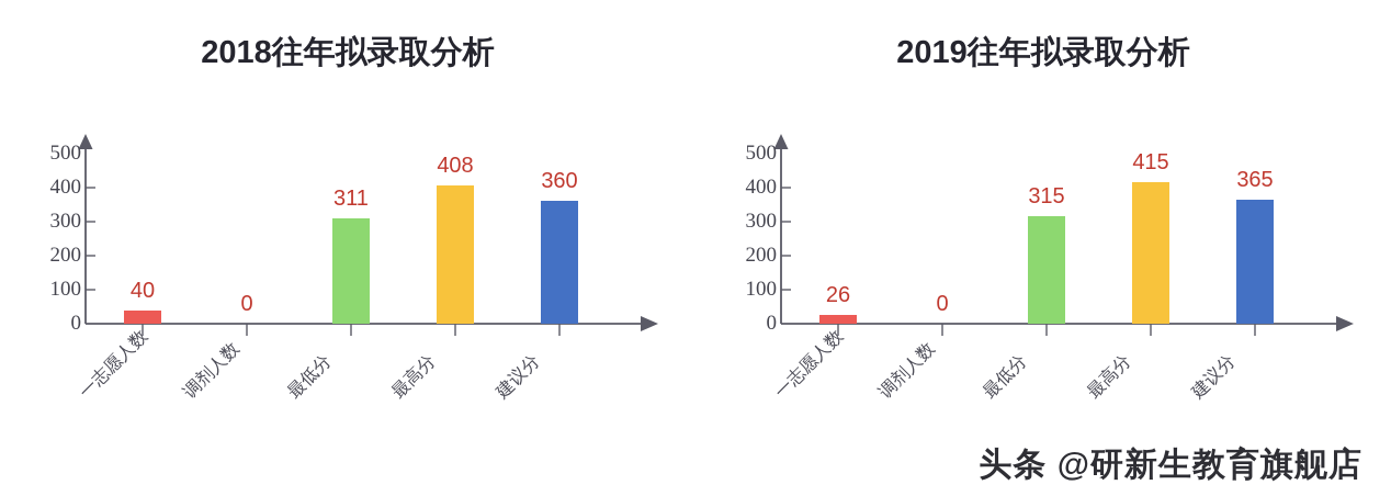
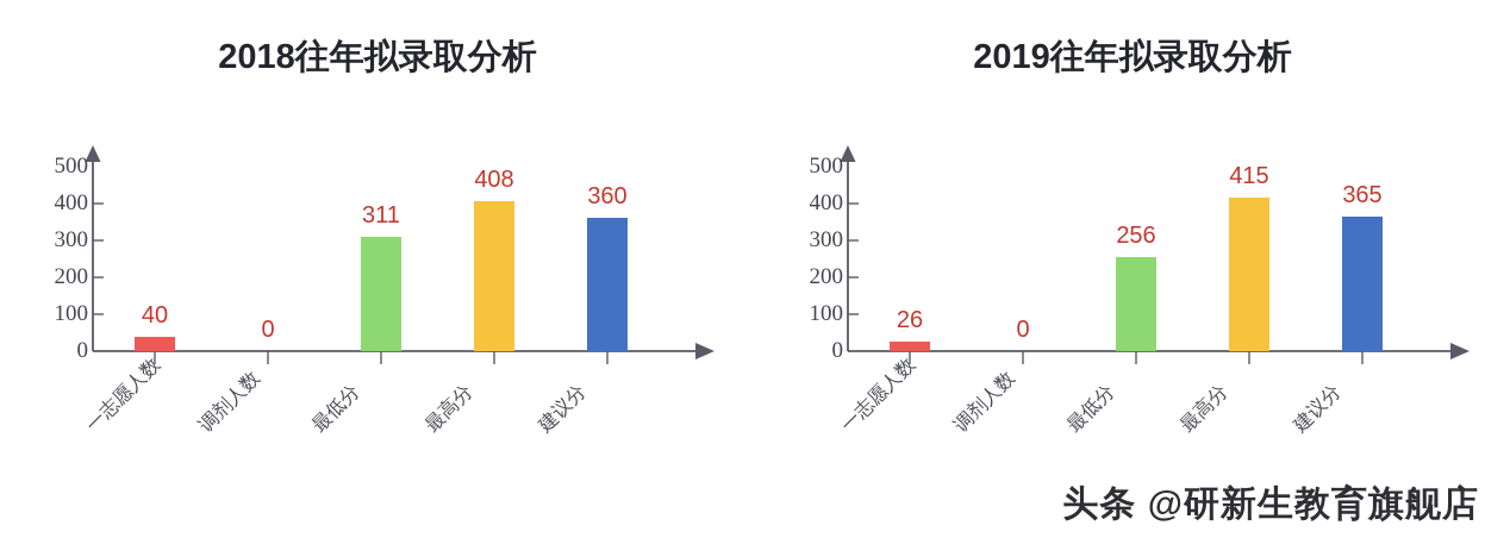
2019往年拟录取分析/最低分: 315 -> 256
